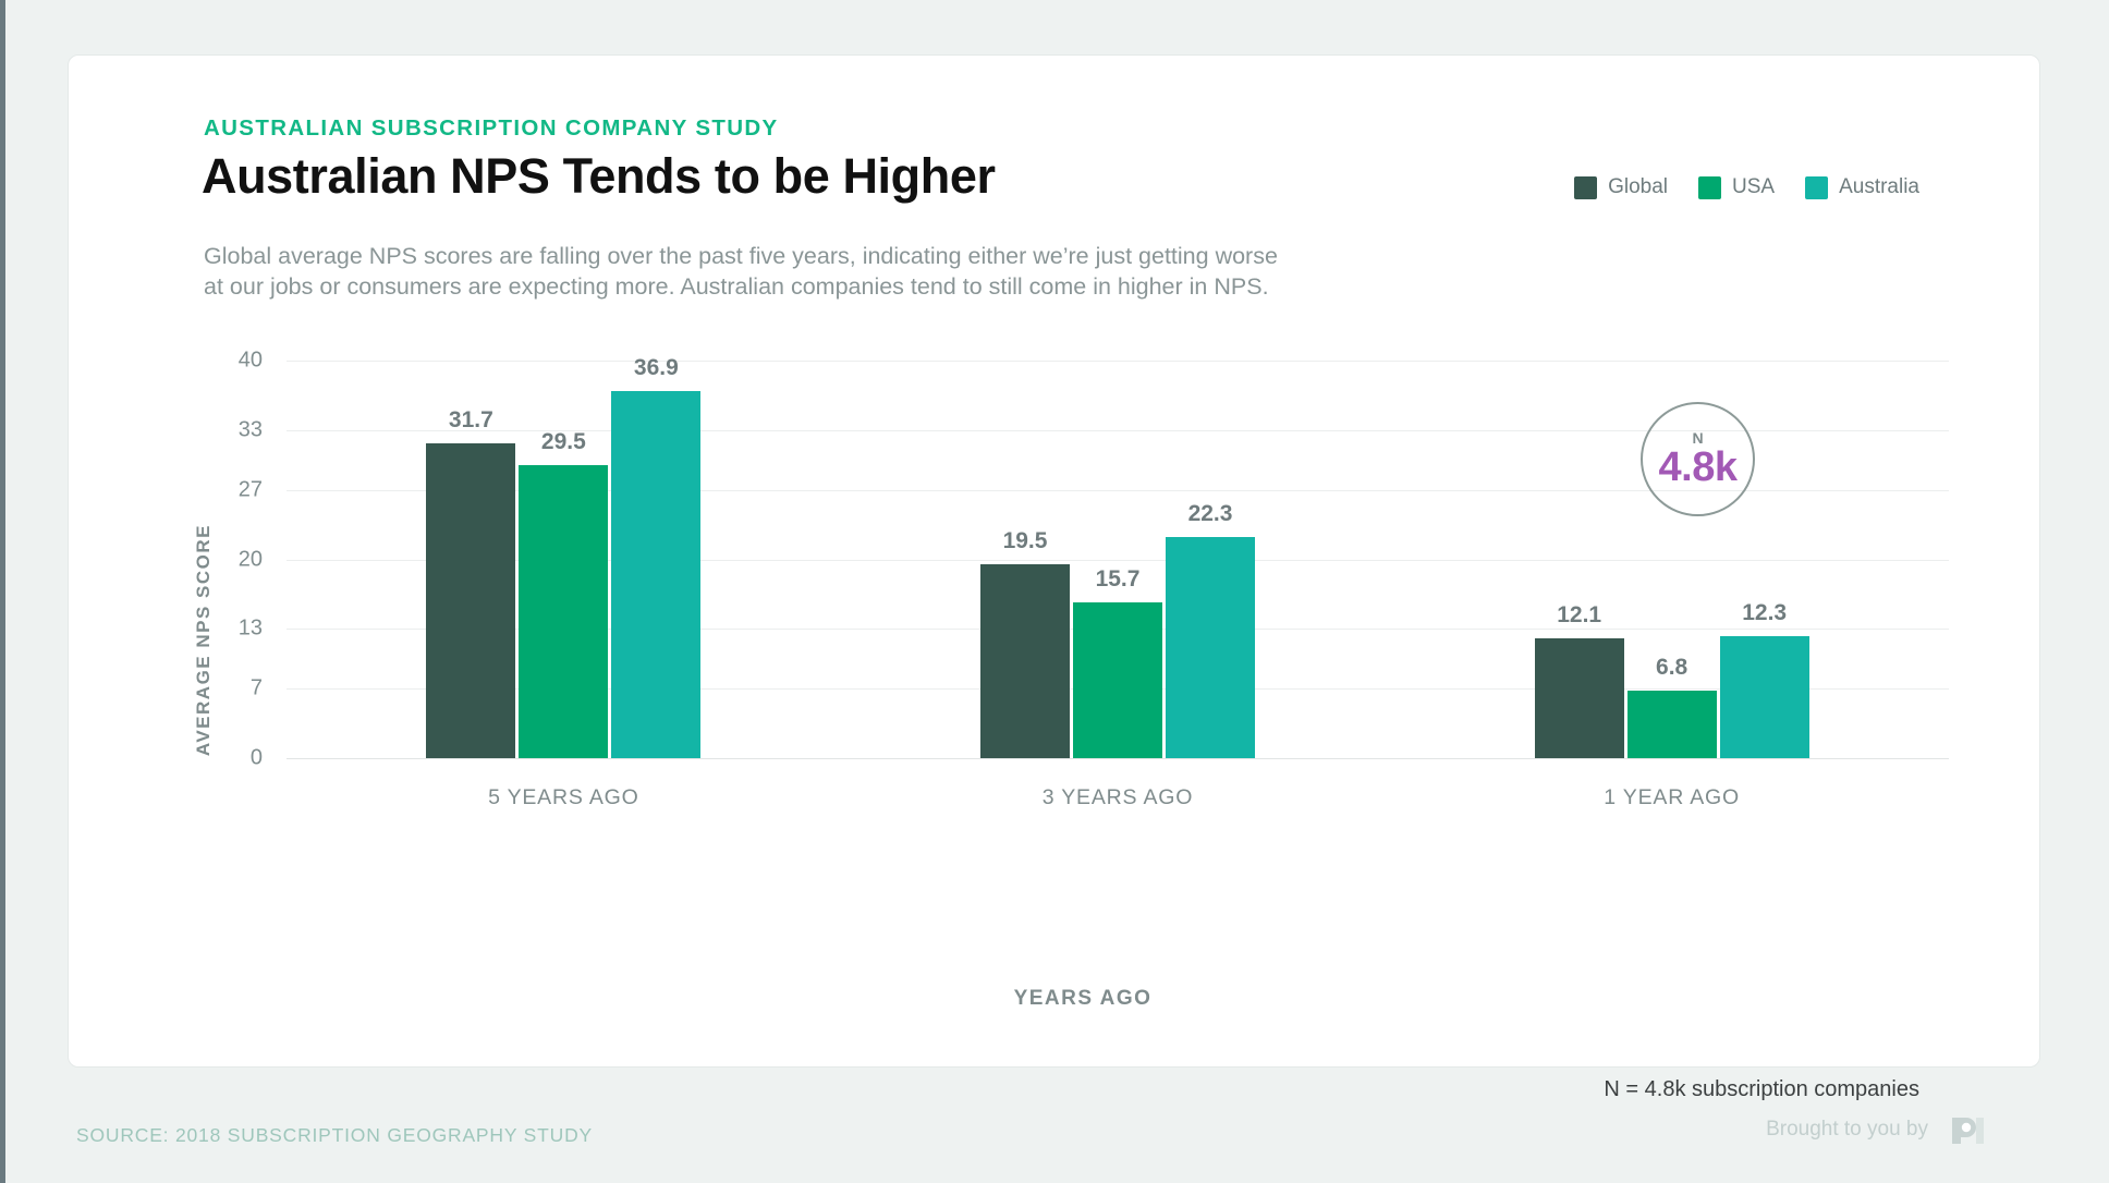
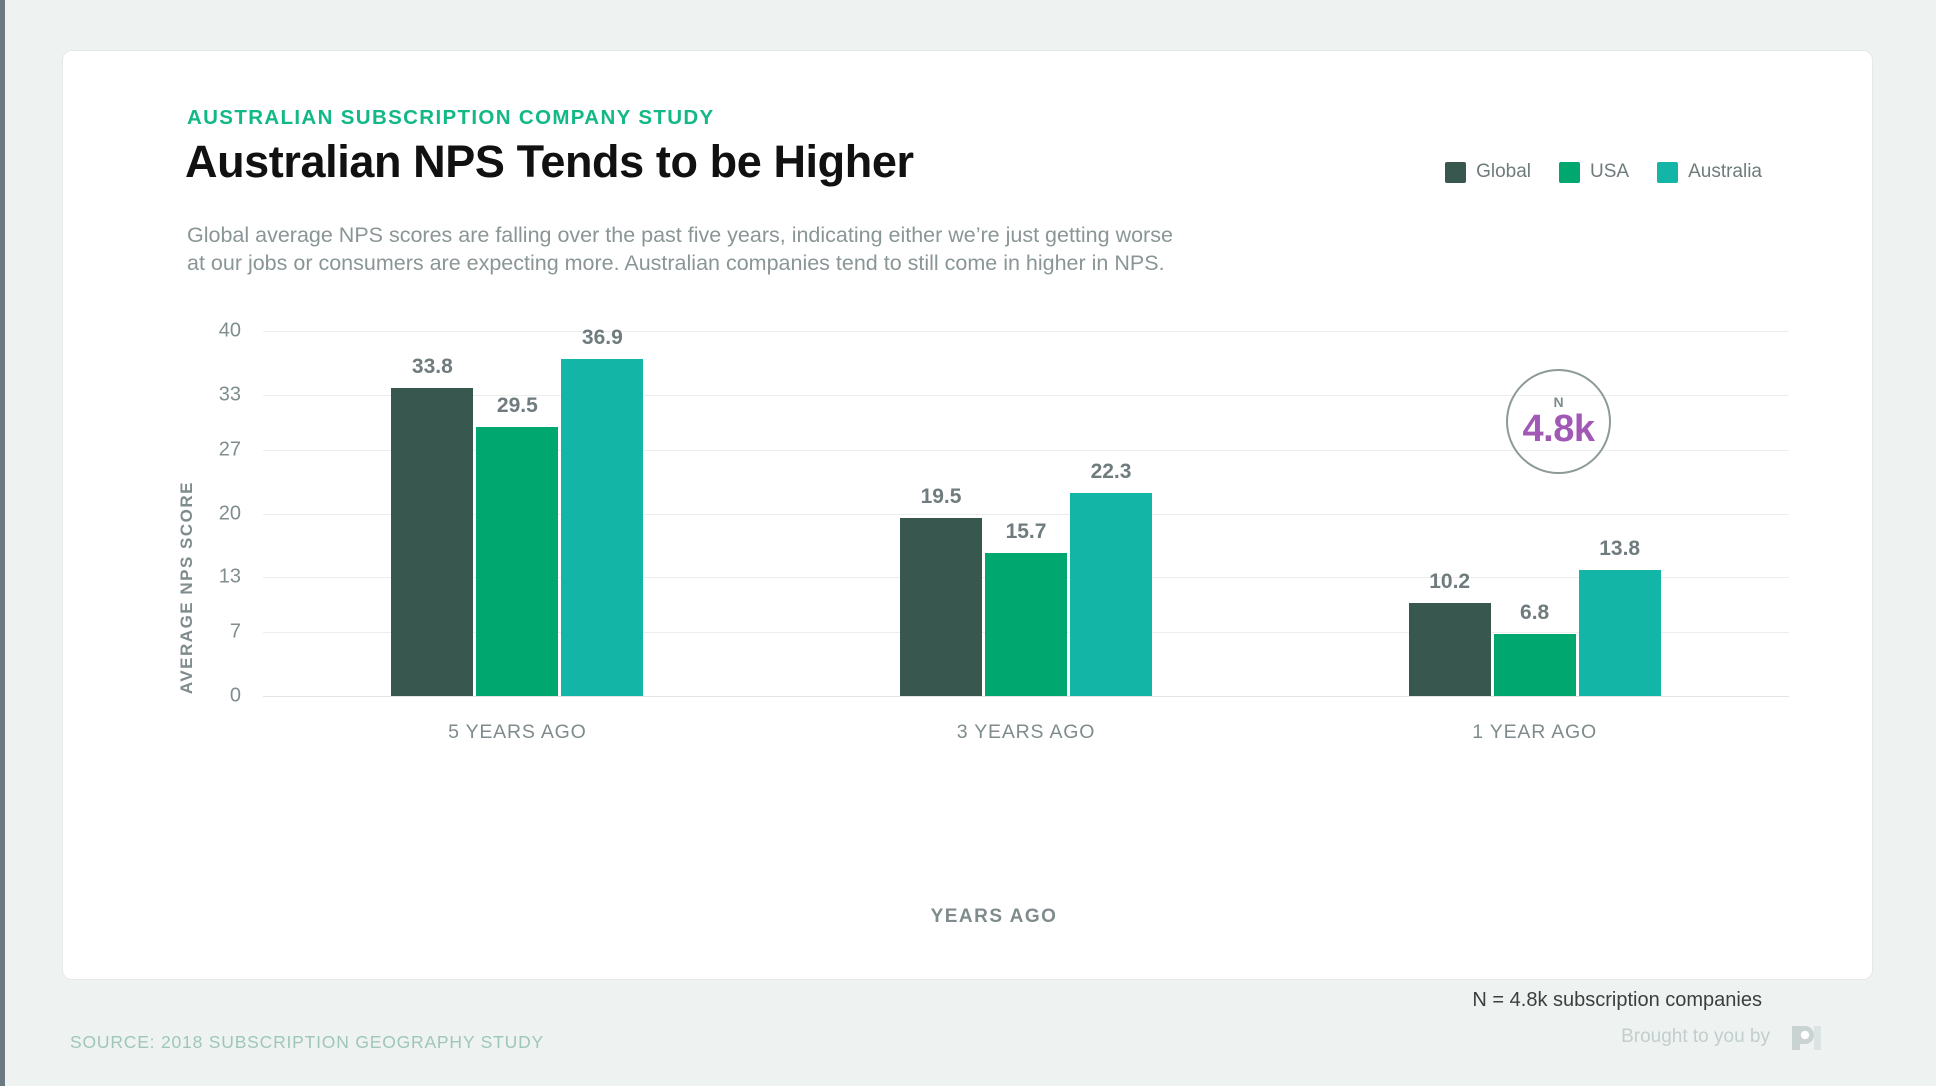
Global/5 YEARS AGO: 31.7 -> 33.8
Global/1 YEAR AGO: 12.1 -> 10.2
Australia/1 YEAR AGO: 12.3 -> 13.8
